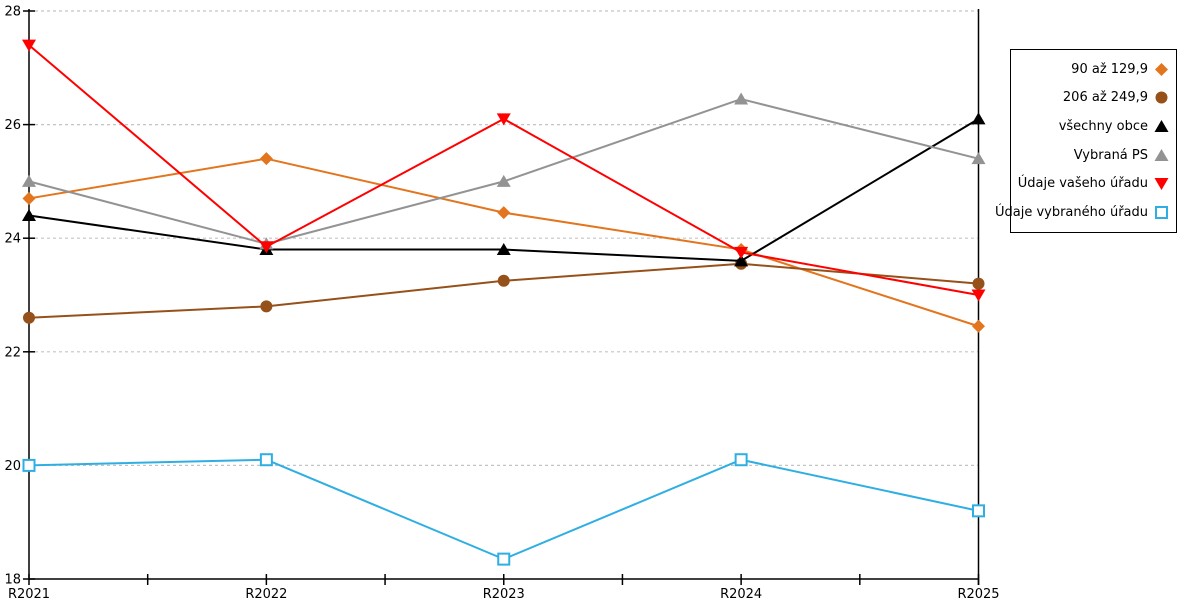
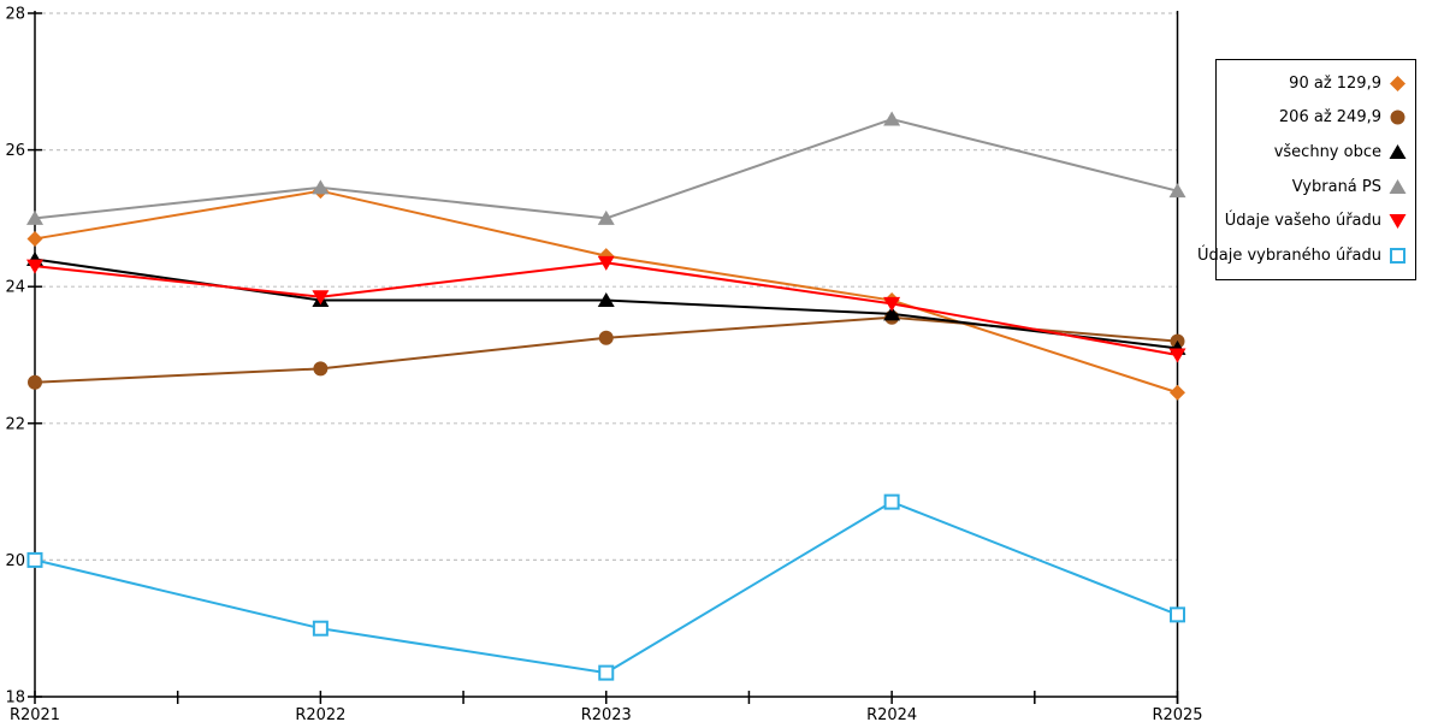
Údaje vašeho úřadu/R2021: 27.4 -> 24.3
Vybraná PS/R2022: 23.9 -> 25.4
Údaje vybraného úřadu/R2022: 20.1 -> 19.0
Údaje vašeho úřadu/R2023: 26.1 -> 24.4
Údaje vybraného úřadu/R2024: 20.1 -> 20.9
všechny obce/R2025: 26.1 -> 23.1
